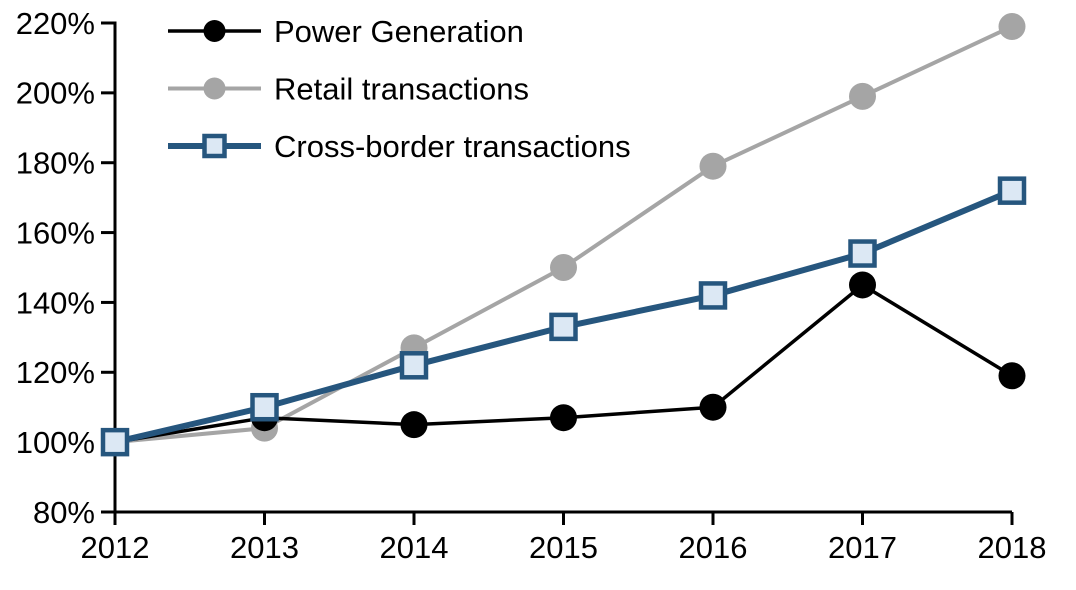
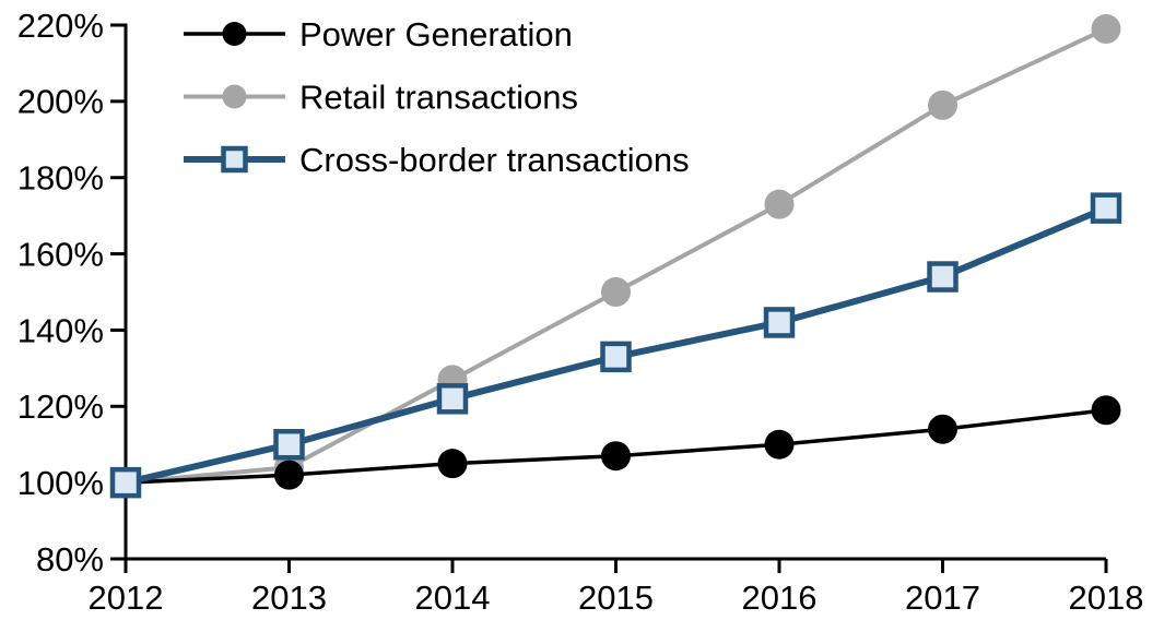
Power Generation/2013: 107% -> 102%
Retail transactions/2016: 179% -> 173%
Power Generation/2017: 145% -> 114%
